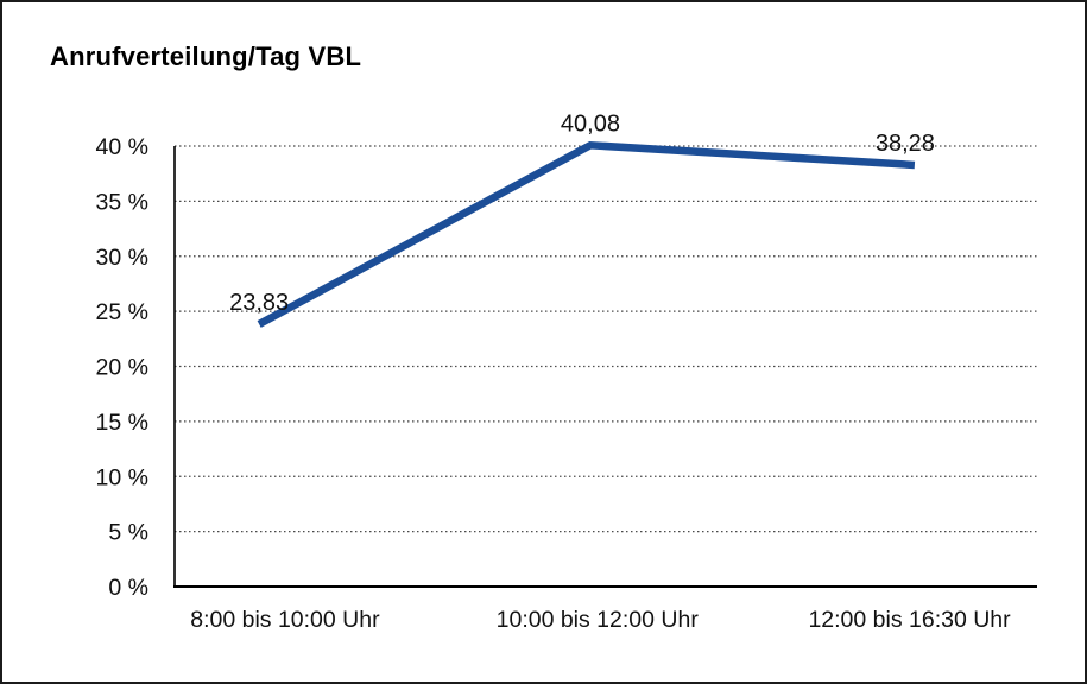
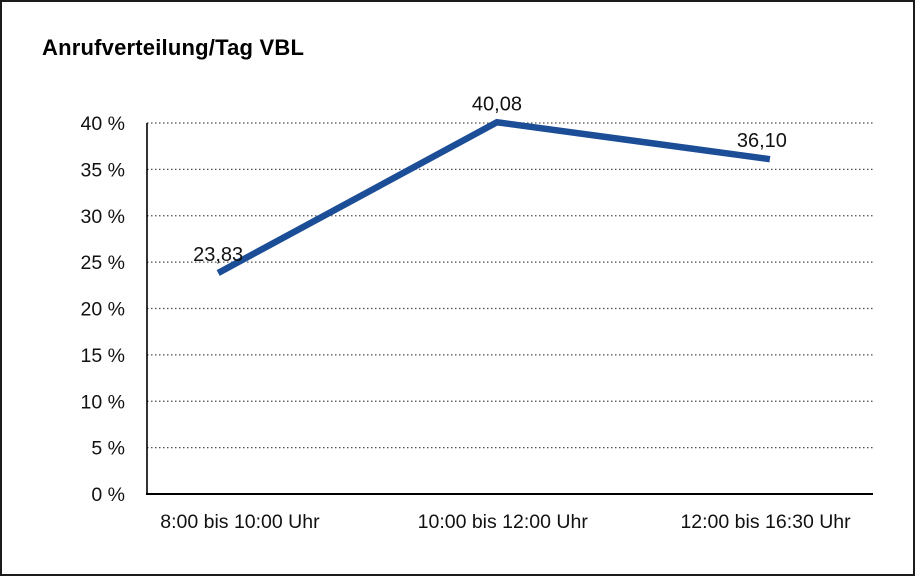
12:00 bis 16:30 Uhr: 38,28 -> 36,10
